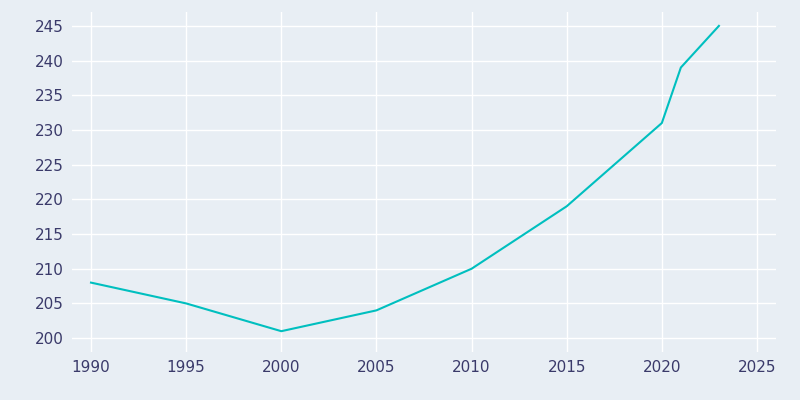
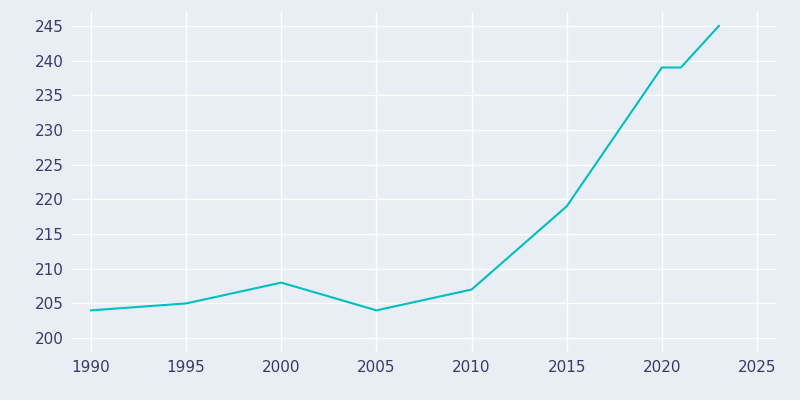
1990: 208 -> 204
2000: 201 -> 208
2010: 210 -> 207
2020: 231 -> 239
